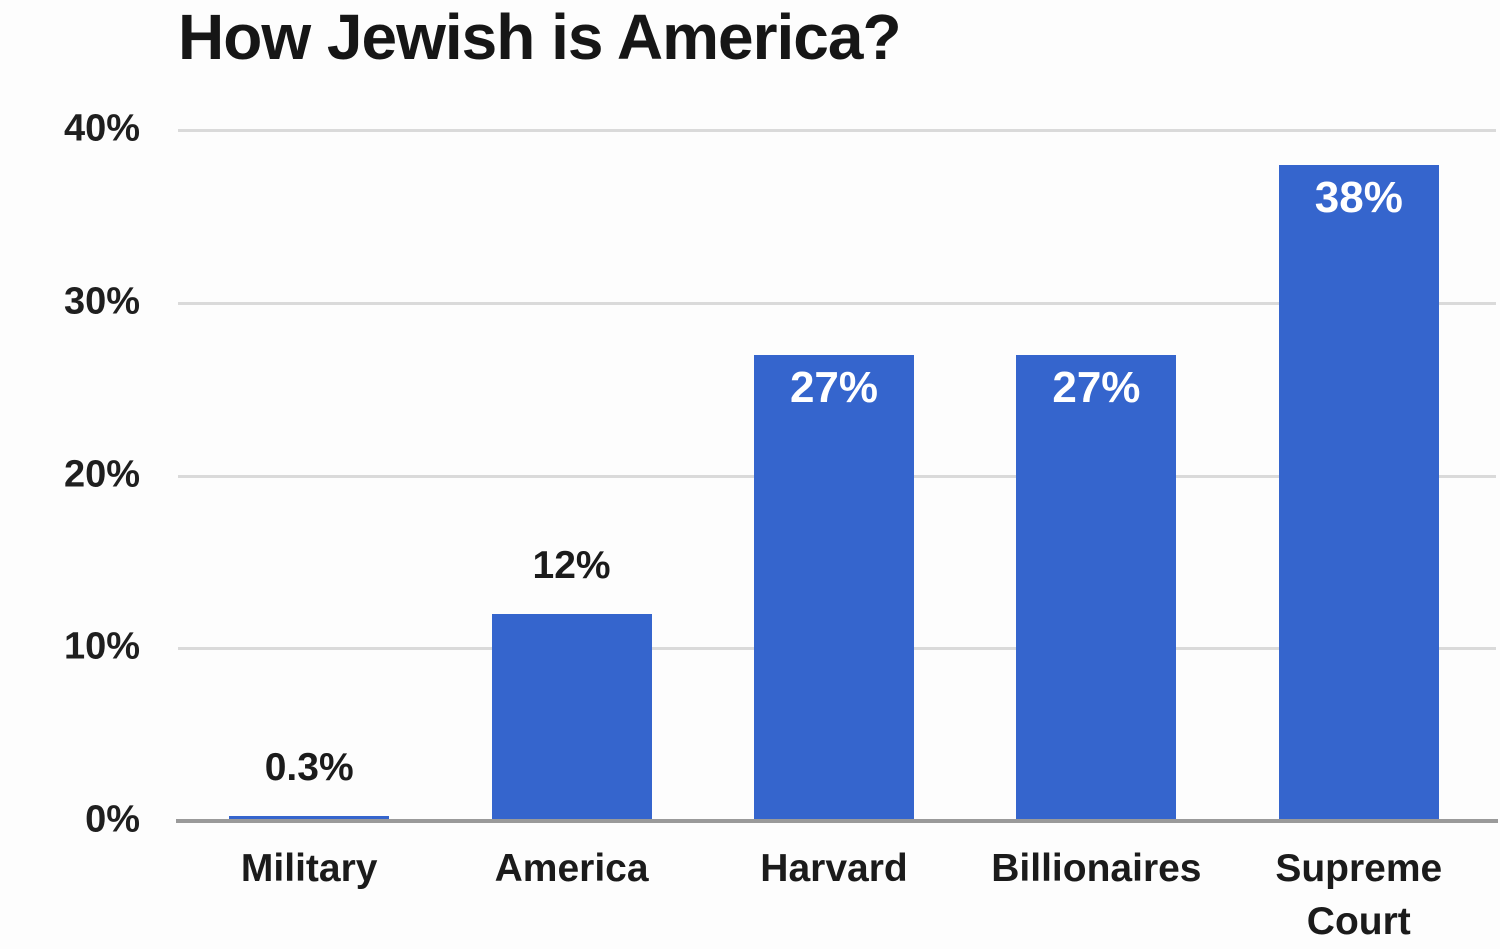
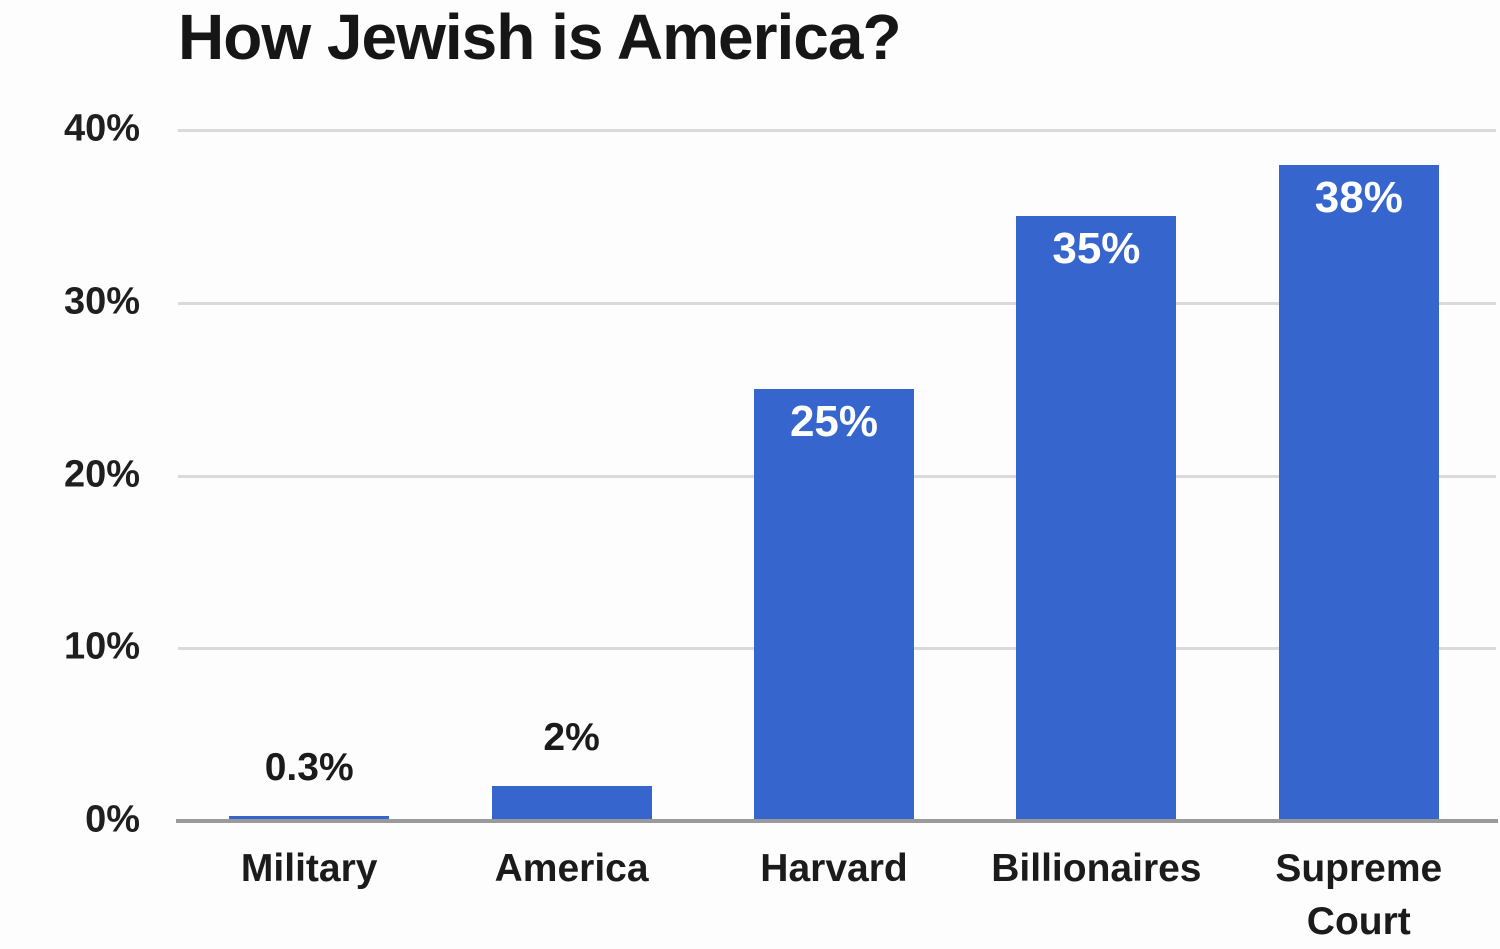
America: 12% -> 2%
Harvard: 27% -> 25%
Billionaires: 27% -> 35%
